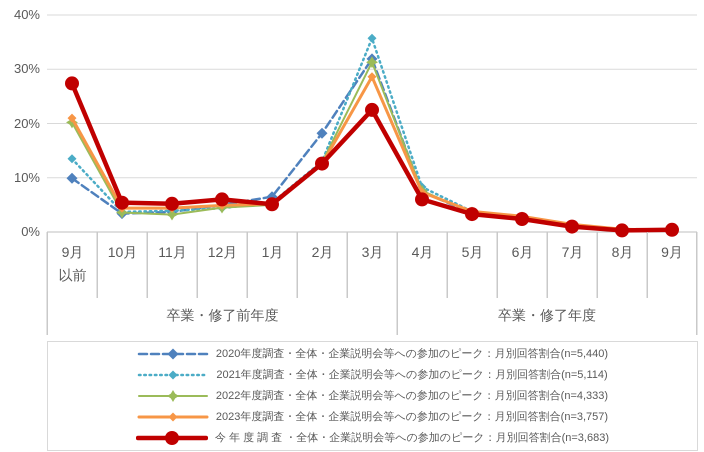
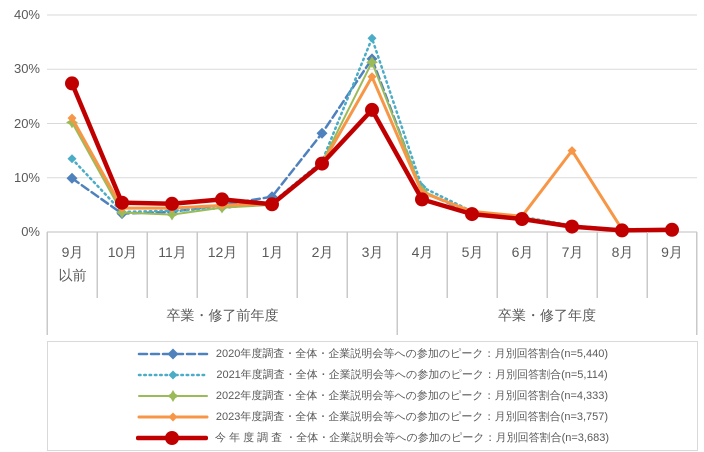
2023年度調査・全体・企業説明会等への参加のピーク：月別回答割合(n=3,757)/7月: 1% -> 15%
